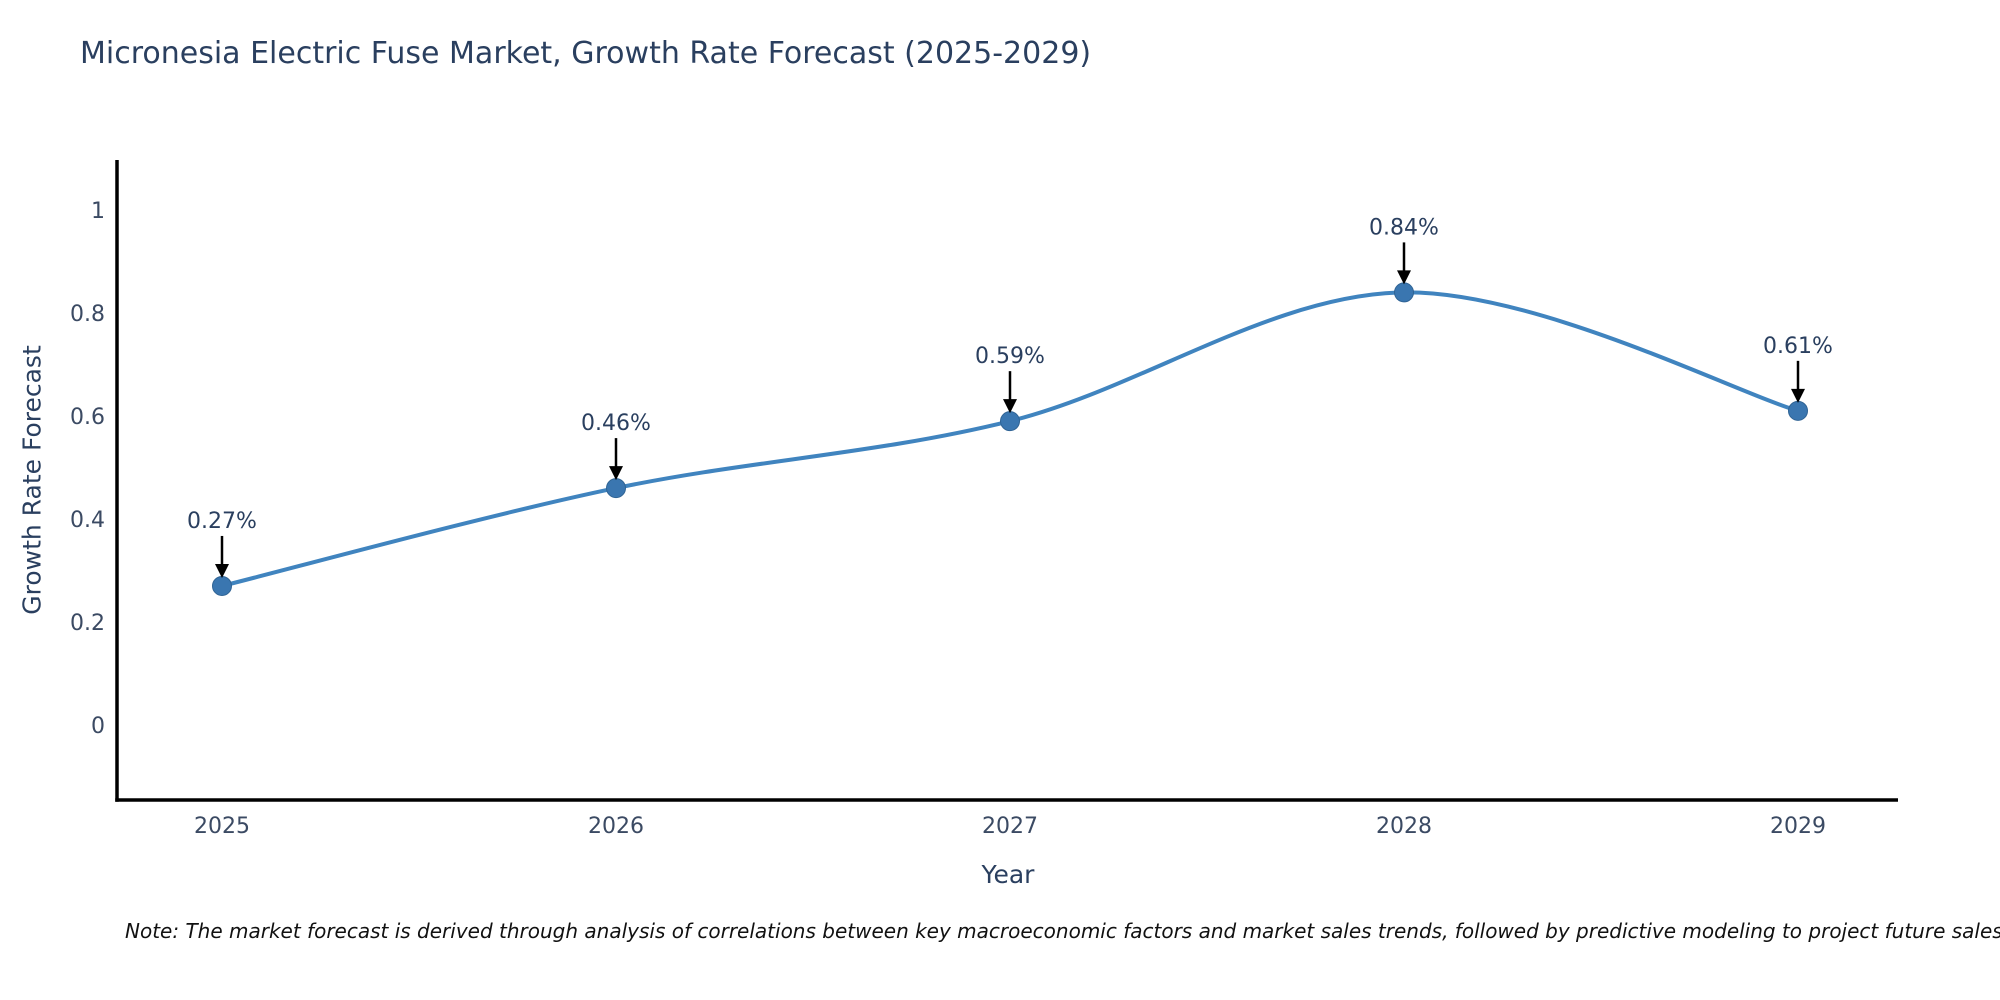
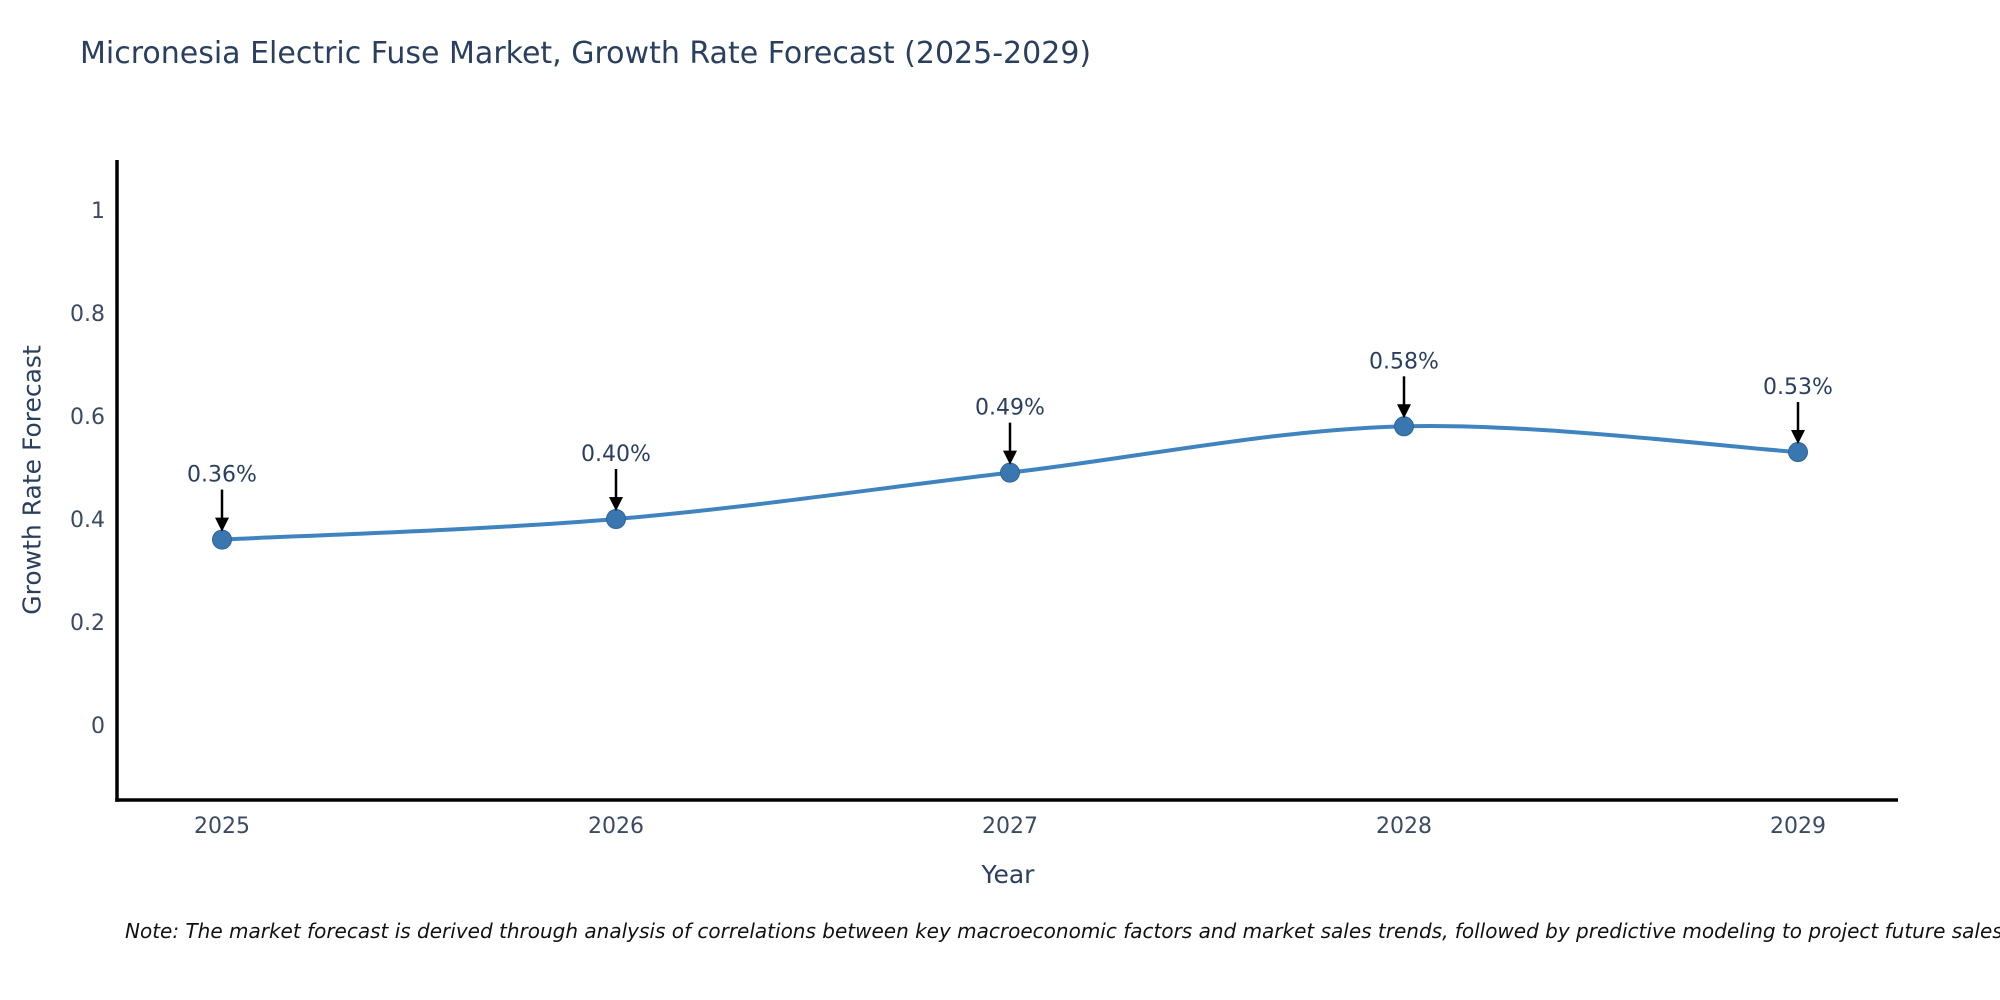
2025: 0.27% -> 0.36%
2026: 0.46% -> 0.40%
2027: 0.59% -> 0.49%
2028: 0.84% -> 0.58%
2029: 0.61% -> 0.53%
